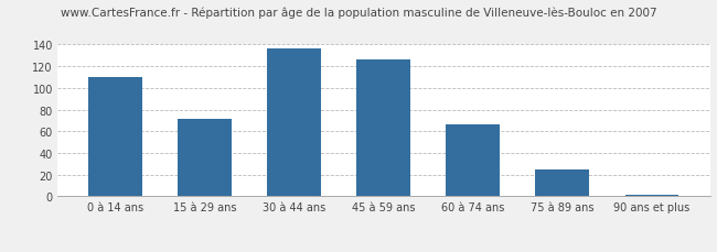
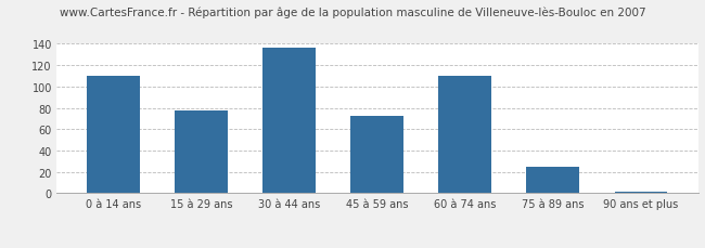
15 à 29 ans: 71 -> 78
45 à 59 ans: 126 -> 72
60 à 74 ans: 66 -> 110
